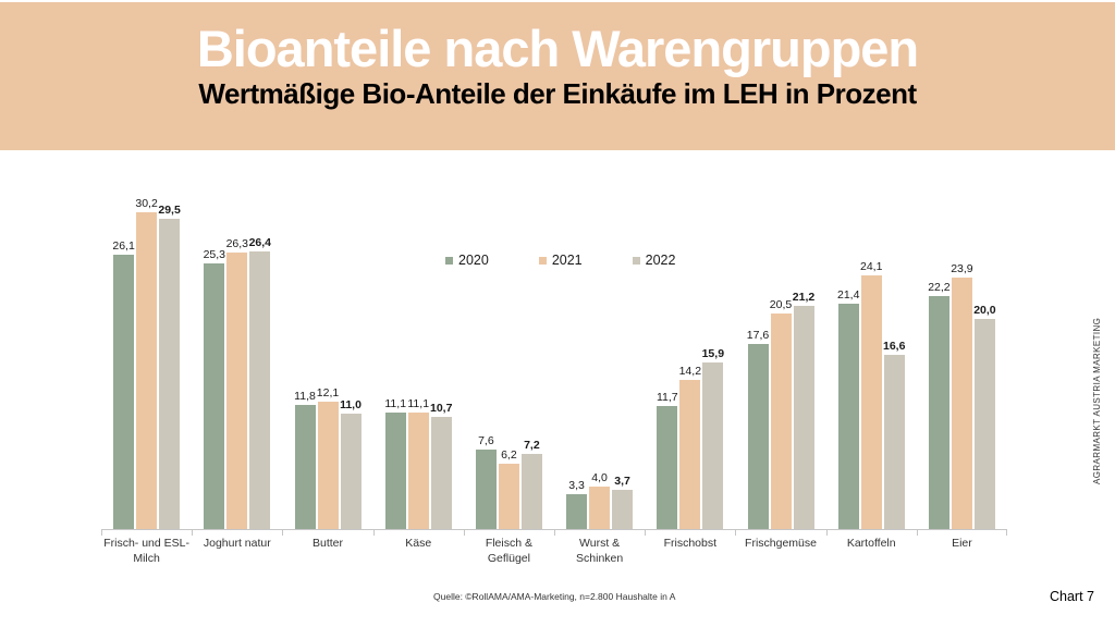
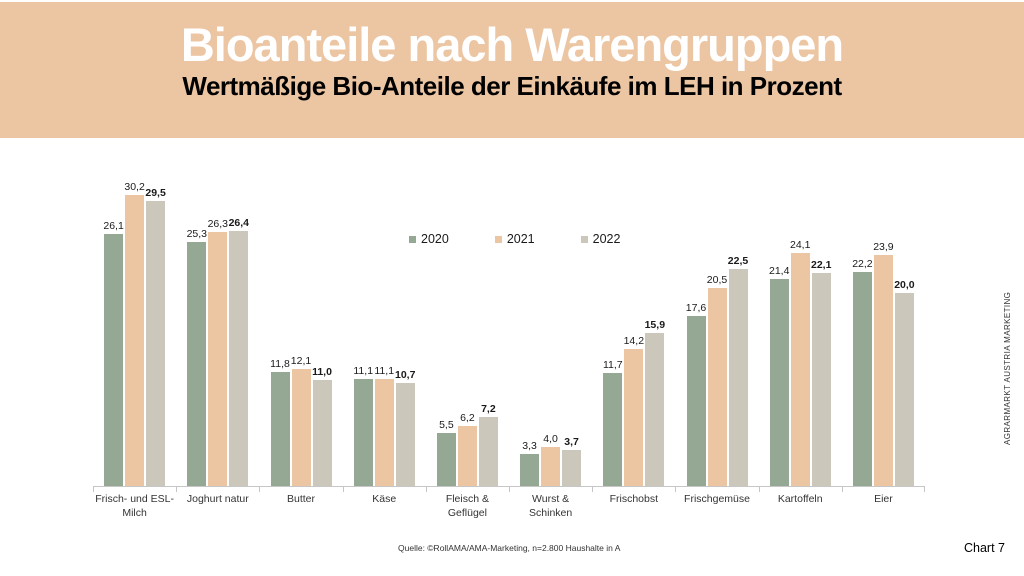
2020/Fleisch & Geflügel: 7,6 -> 5,5
2022/Frischgemüse: 21,2 -> 22,5
2022/Kartoffeln: 16,6 -> 22,1
